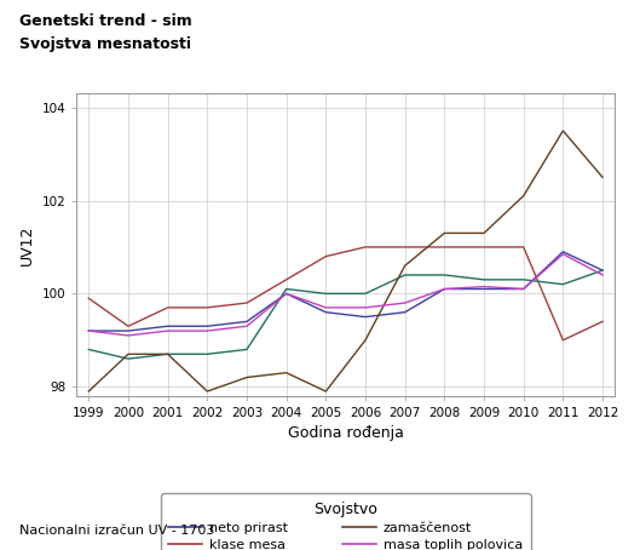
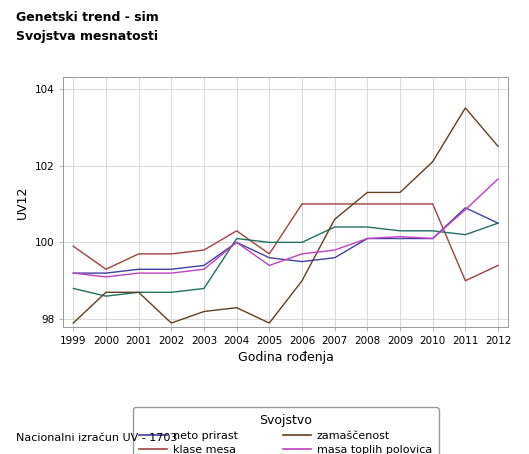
klase mesa/2005: 100.8 -> 99.7
masa toplih polovica/2005: 99.70 -> 99.40
masa toplih polovica/2012: 100.40 -> 101.65
